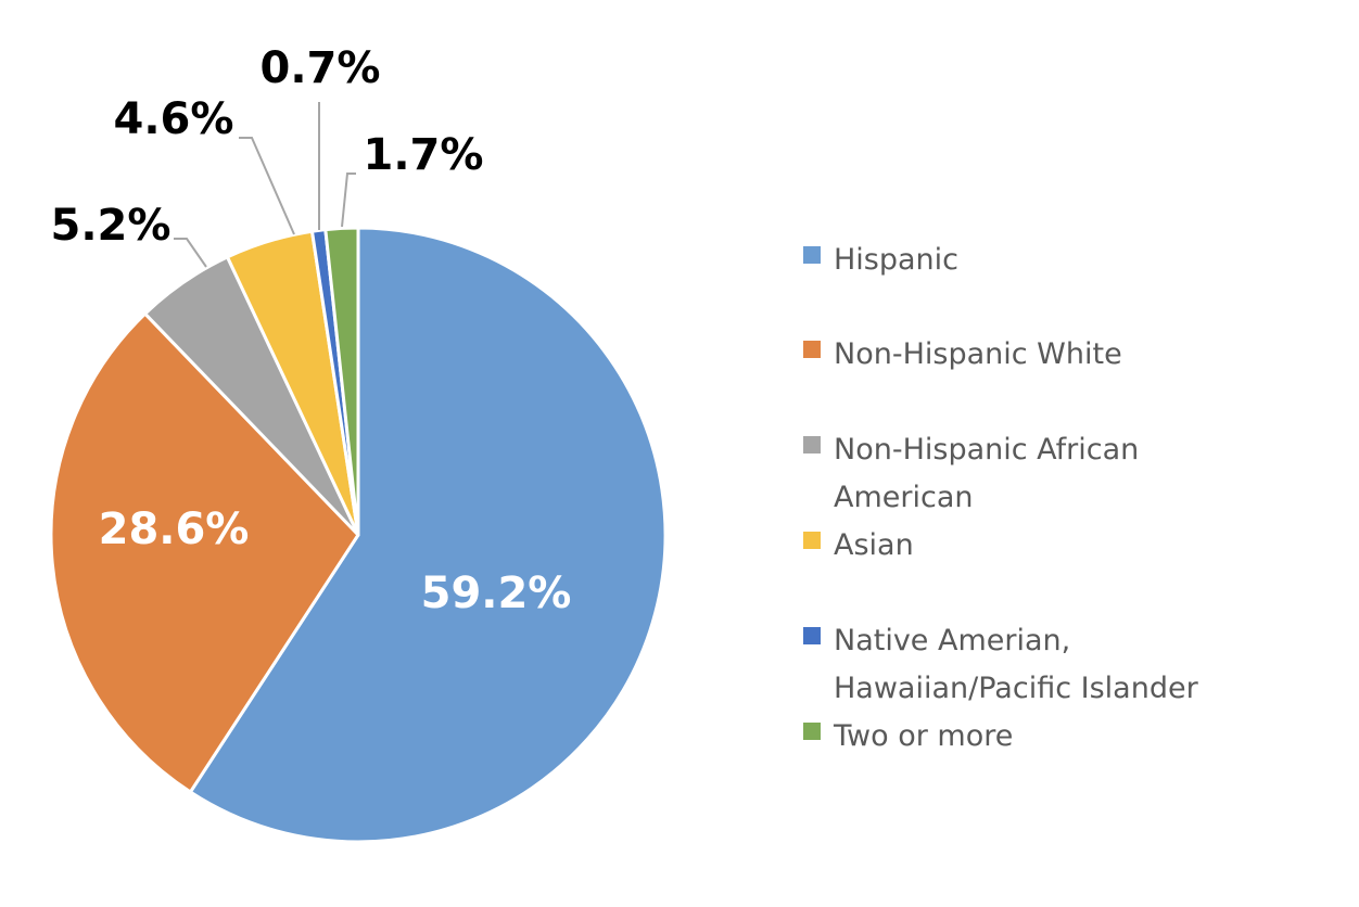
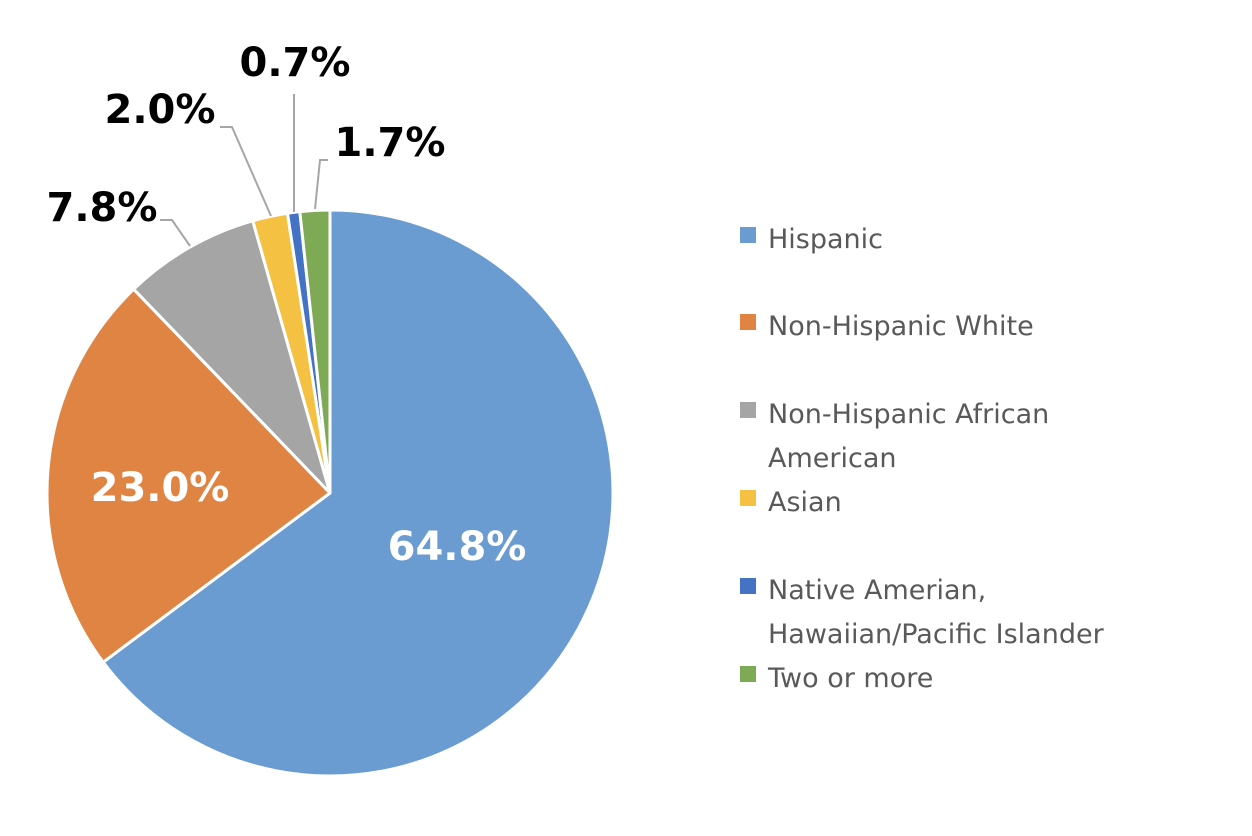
Hispanic: 59.2% -> 64.8%
Non-Hispanic White: 28.6% -> 23.0%
Non-Hispanic African American: 5.2% -> 7.8%
Asian: 4.6% -> 2.0%
